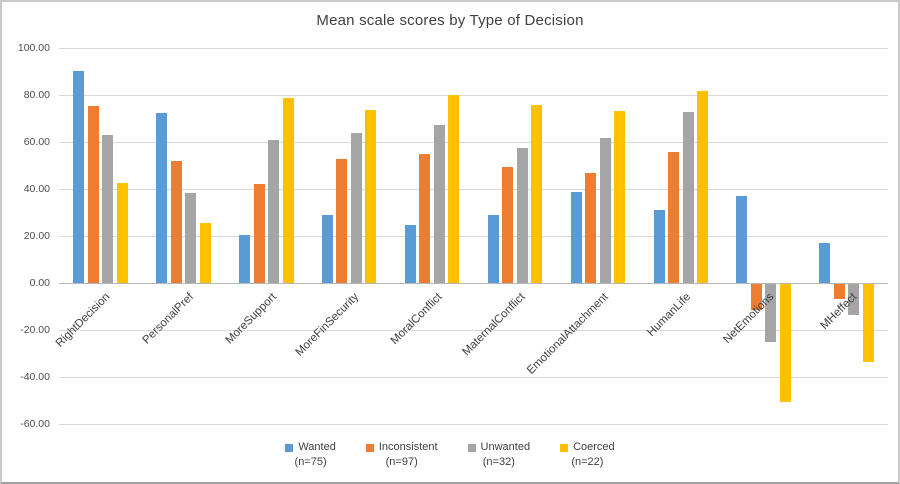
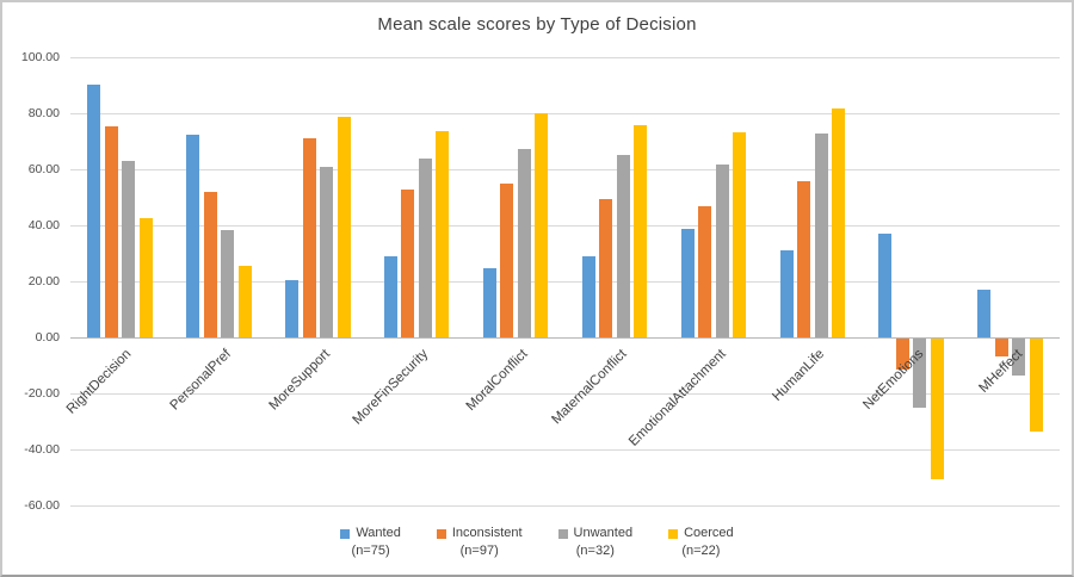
Inconsistent/MoreSupport: 42 -> 71
Unwanted/MaternalConflict: 57 -> 65
